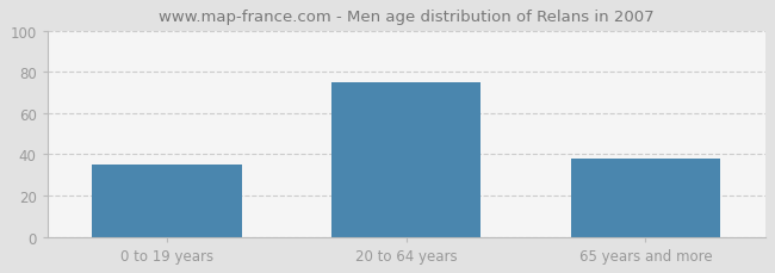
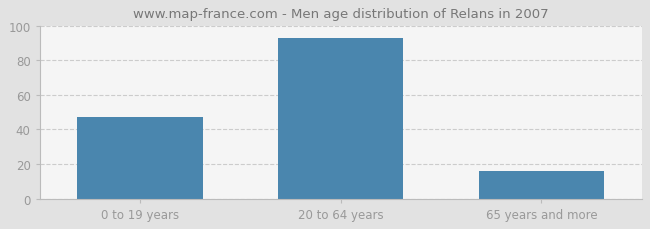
0 to 19 years: 35 -> 47
20 to 64 years: 75 -> 93
65 years and more: 38 -> 16
